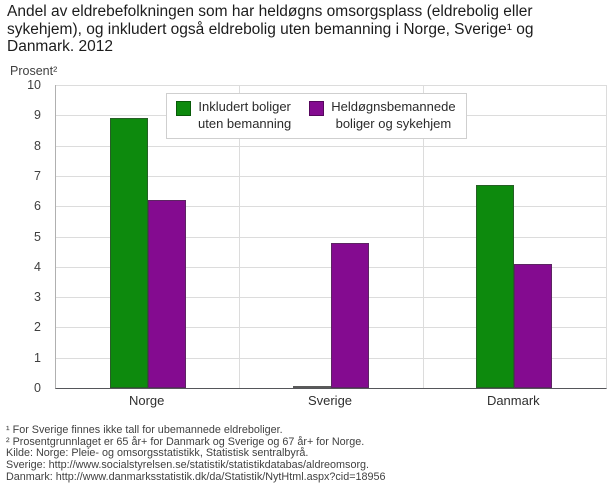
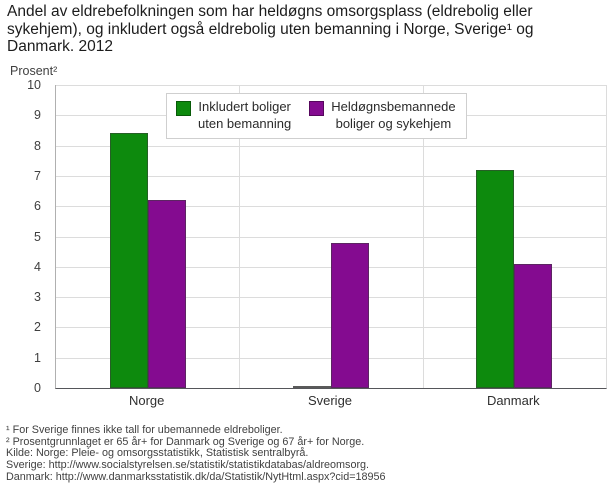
Inkludert boliger uten bemanning/Norge: 8.9 -> 8.4
Inkludert boliger uten bemanning/Danmark: 6.7 -> 7.2
